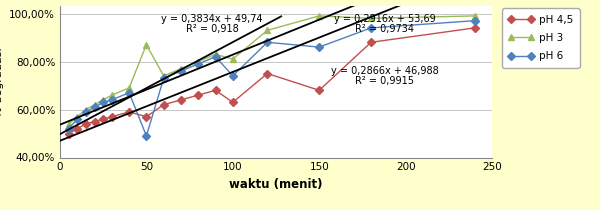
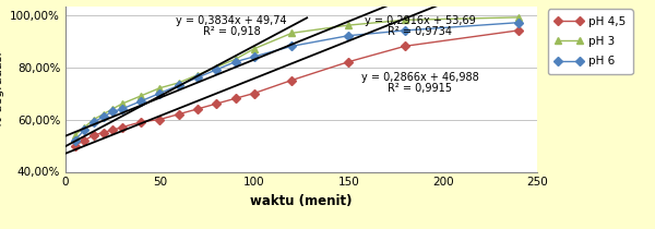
pH 4,5/50: 57% -> 60%
pH 3/50: 87% -> 72%
pH 6/50: 49% -> 70%
pH 4,5/100: 63% -> 70%
pH 3/100: 81% -> 87%
pH 6/100: 74% -> 84%
pH 4,5/150: 68% -> 82%
pH 3/150: 99% -> 96%
pH 6/150: 86% -> 92%
